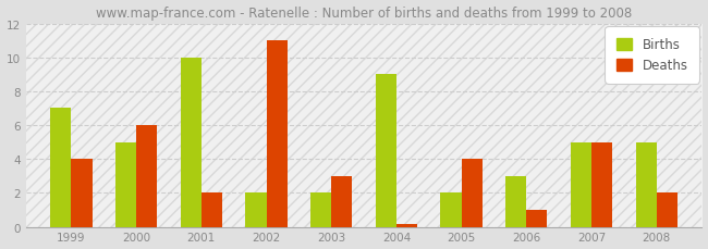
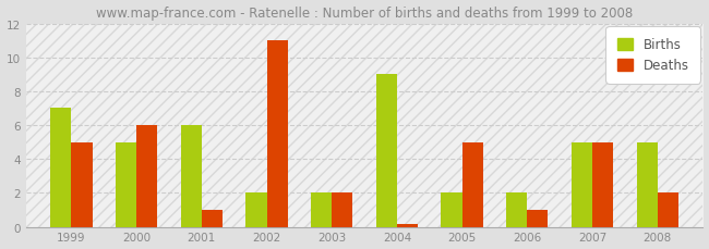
Deaths/1999: 4.0 -> 5.0
Births/2001: 10 -> 6
Deaths/2001: 2.0 -> 1.0
Deaths/2003: 3.0 -> 2.0
Deaths/2005: 4.0 -> 5.0
Births/2006: 3 -> 2
